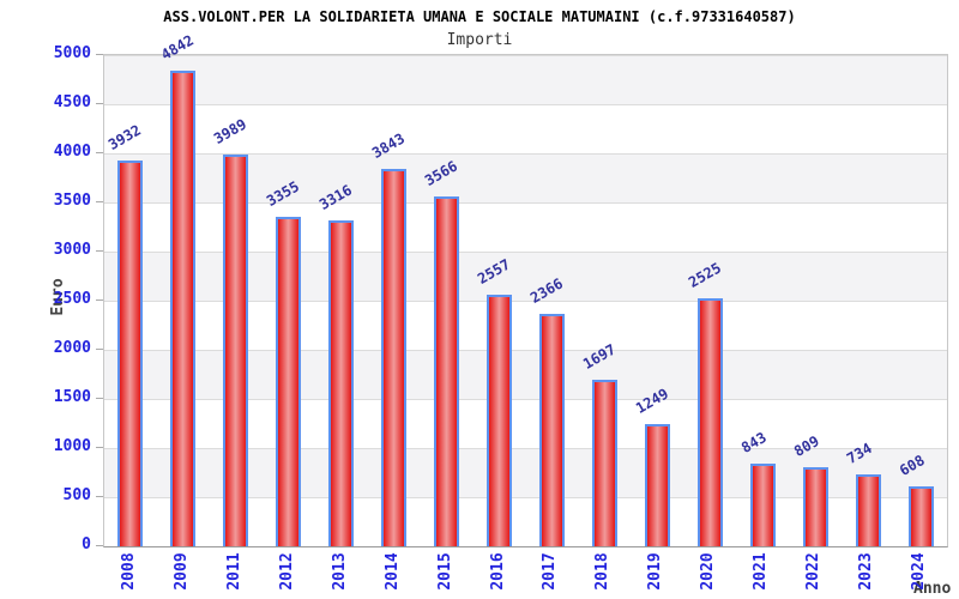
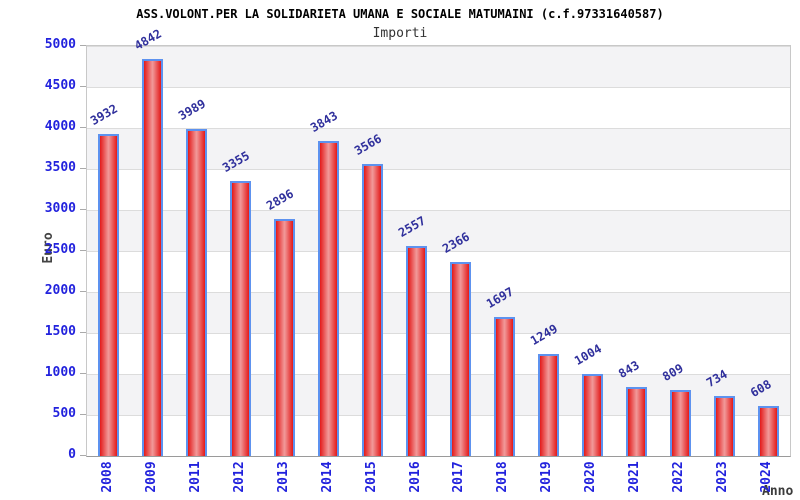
2013: 3316 -> 2896
2020: 2525 -> 1004
